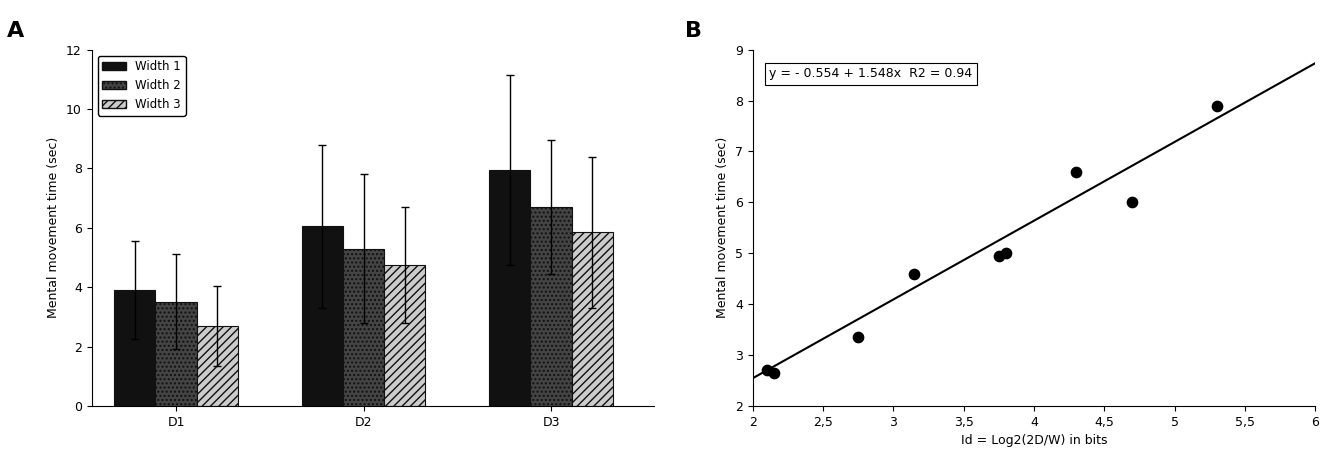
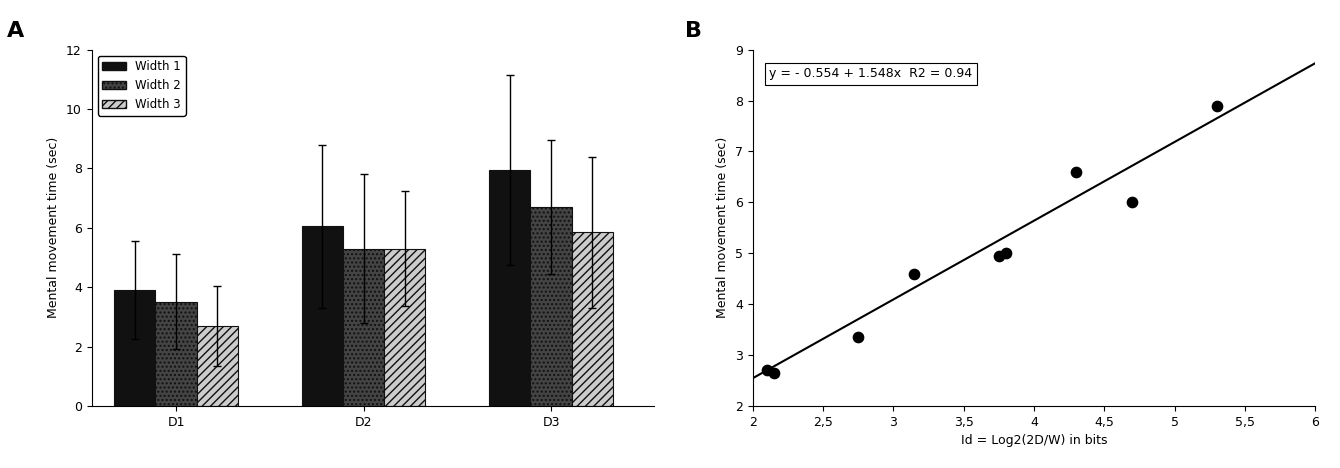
Width 3/D2: 4.75 -> 5.30
